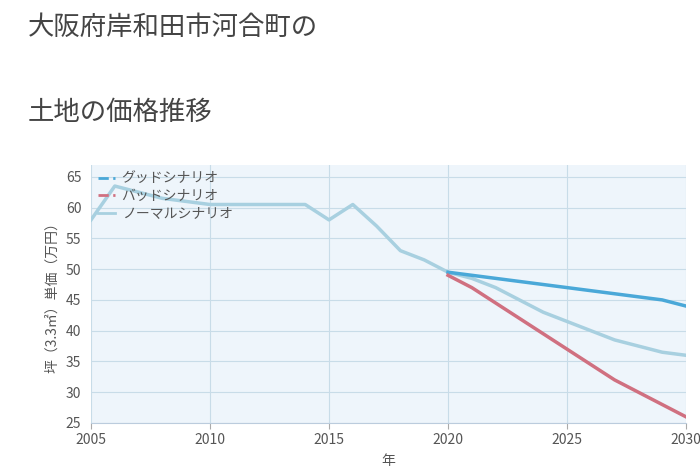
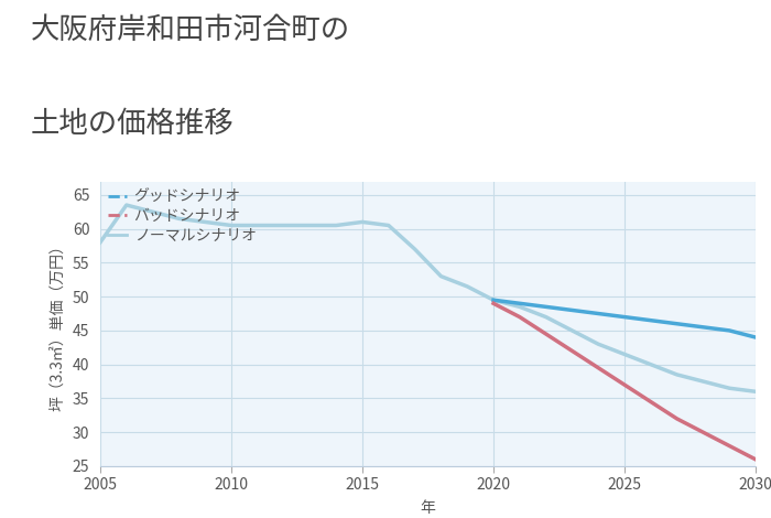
ノーマルシナリオ/2015: 58.0 -> 61.0
